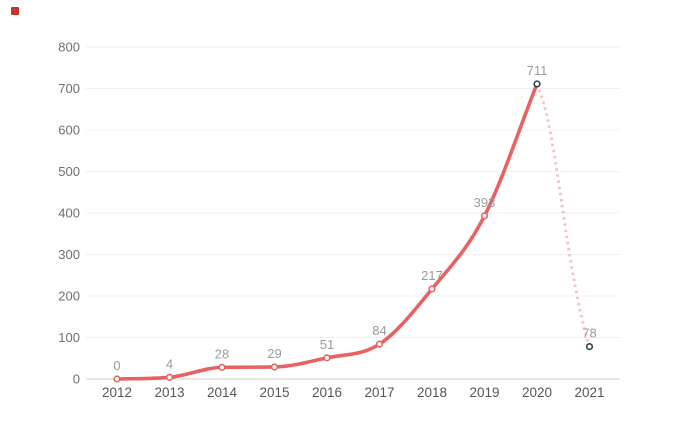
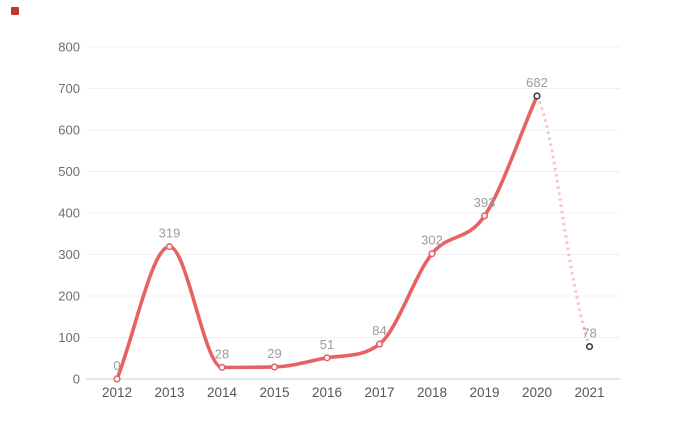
2013: 4 -> 319
2018: 217 -> 302
2020: 711 -> 682
